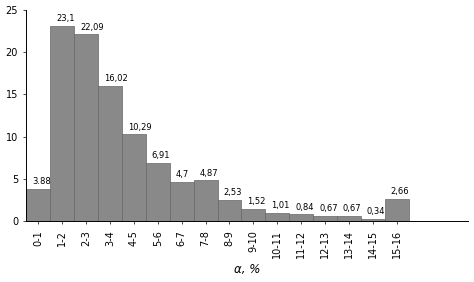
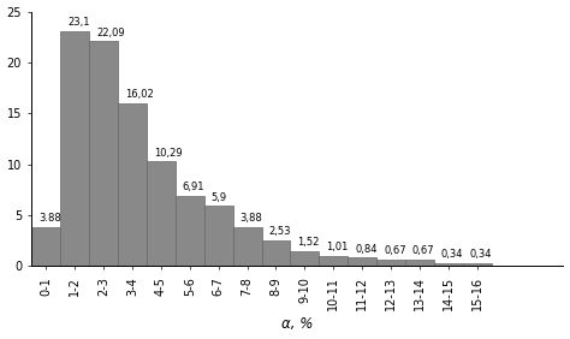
6-7: 4,7 -> 5,9
7-8: 4,87 -> 3,88
15-16: 2,66 -> 0,34
